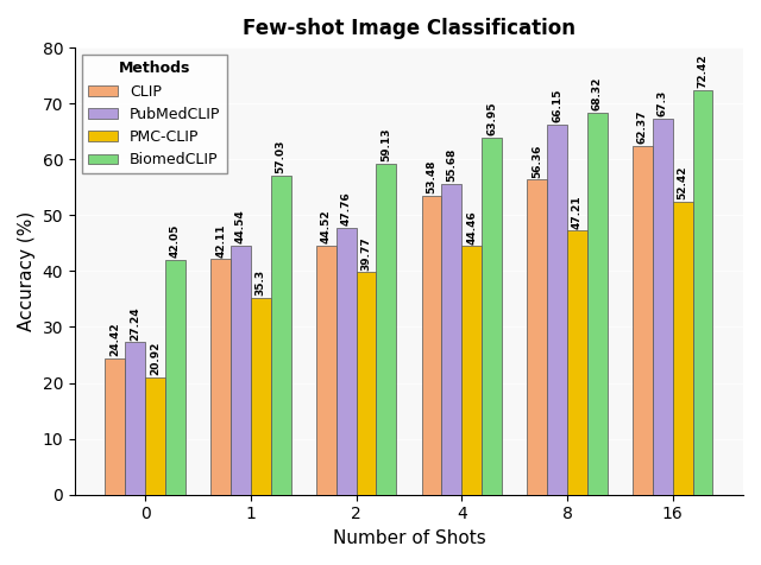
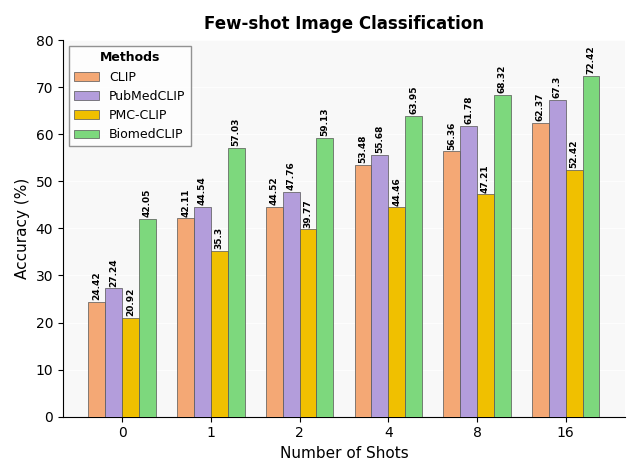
PubMedCLIP/8: 66.15 -> 61.78
